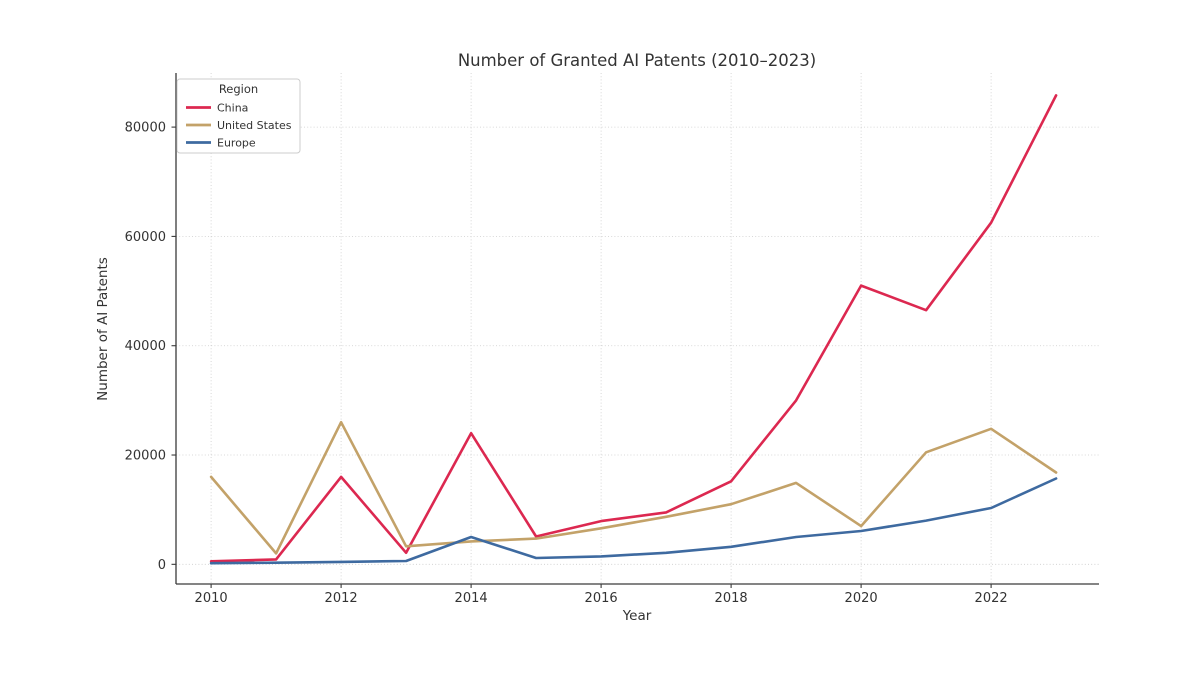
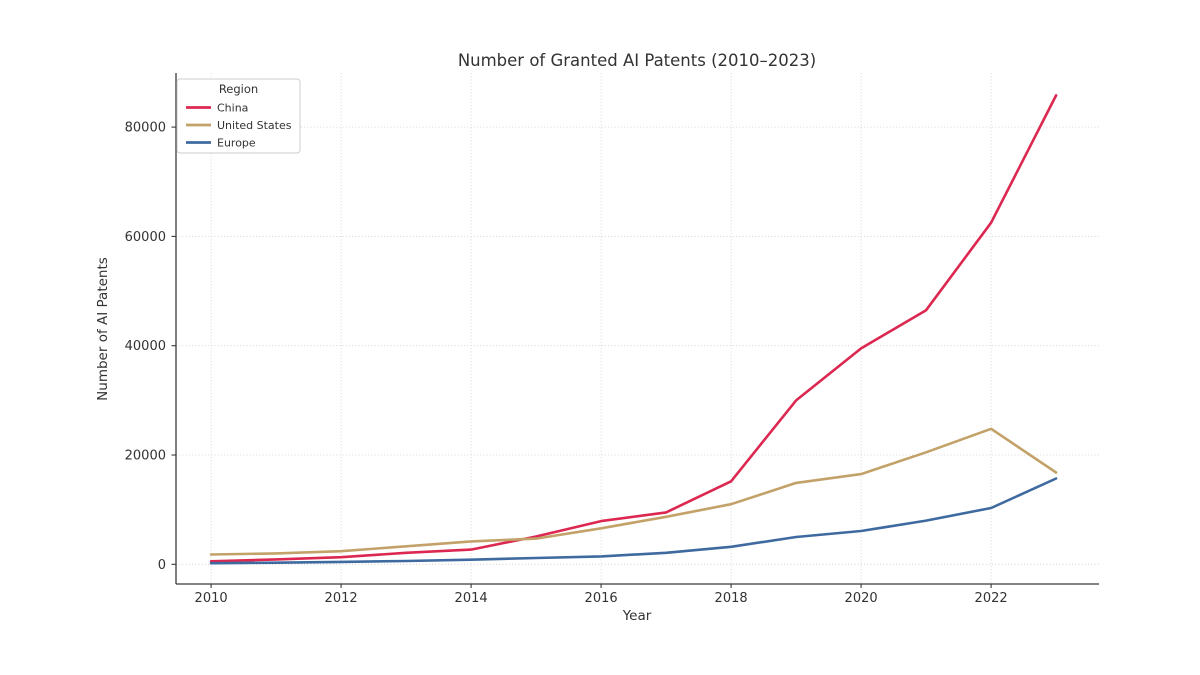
United States/2010: 16000 -> 2000
China/2012: 16000 -> 1000
United States/2012: 26000 -> 2000
China/2014: 24000 -> 3000
Europe/2014: 5000 -> 1000
China/2020: 51000 -> 40000
United States/2020: 7000 -> 16000
